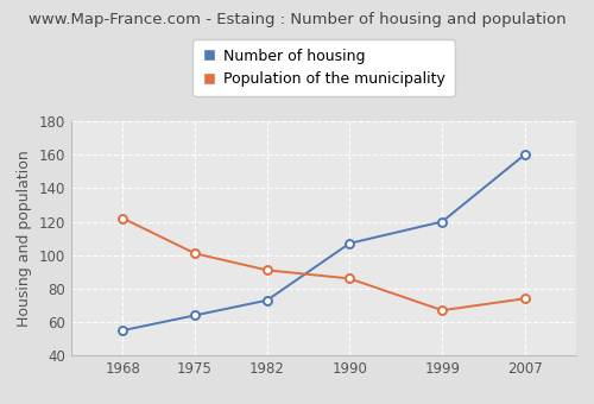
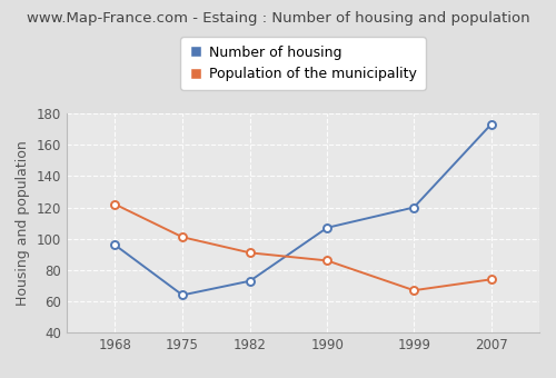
Number of housing/1968: 55 -> 96
Number of housing/2007: 160 -> 173
